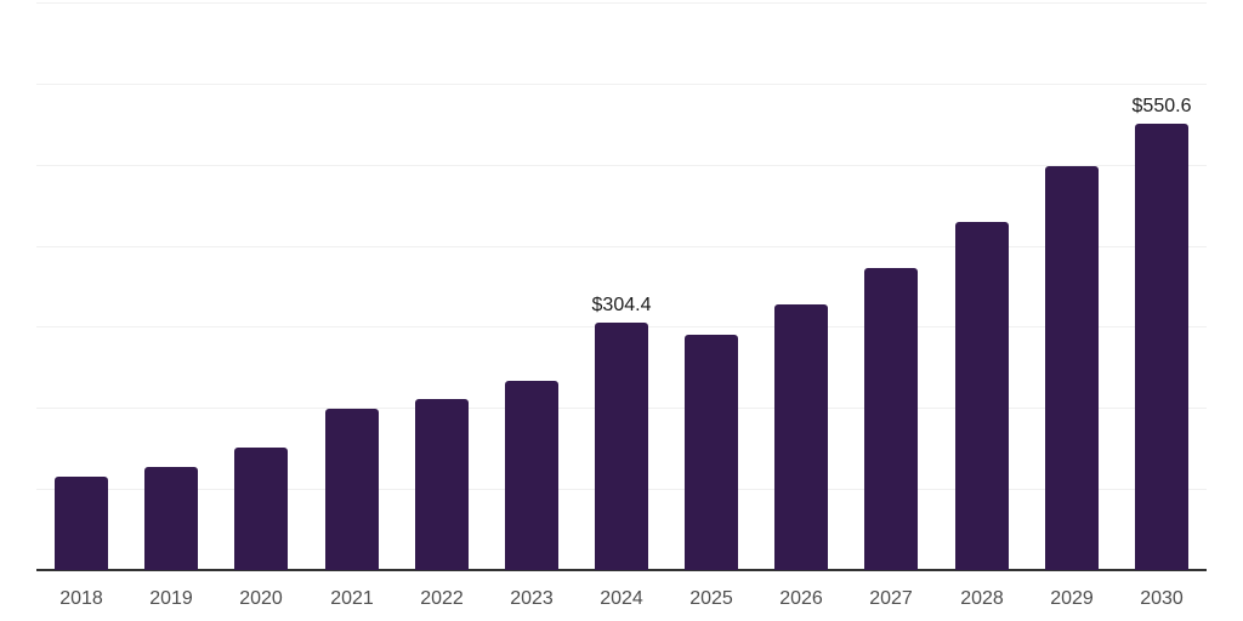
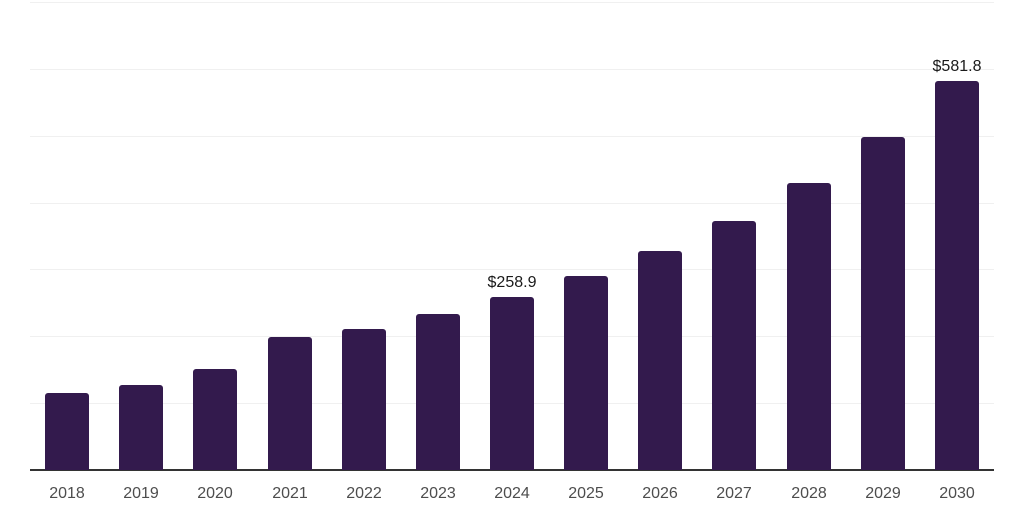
2024: $304.4 -> $258.9
2030: $550.6 -> $581.8
